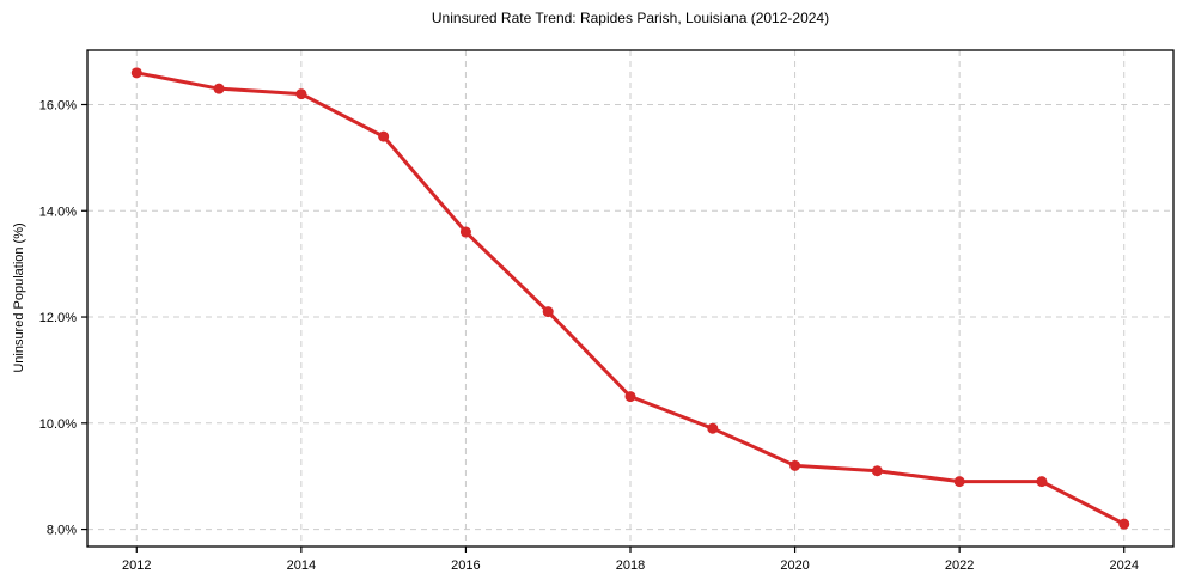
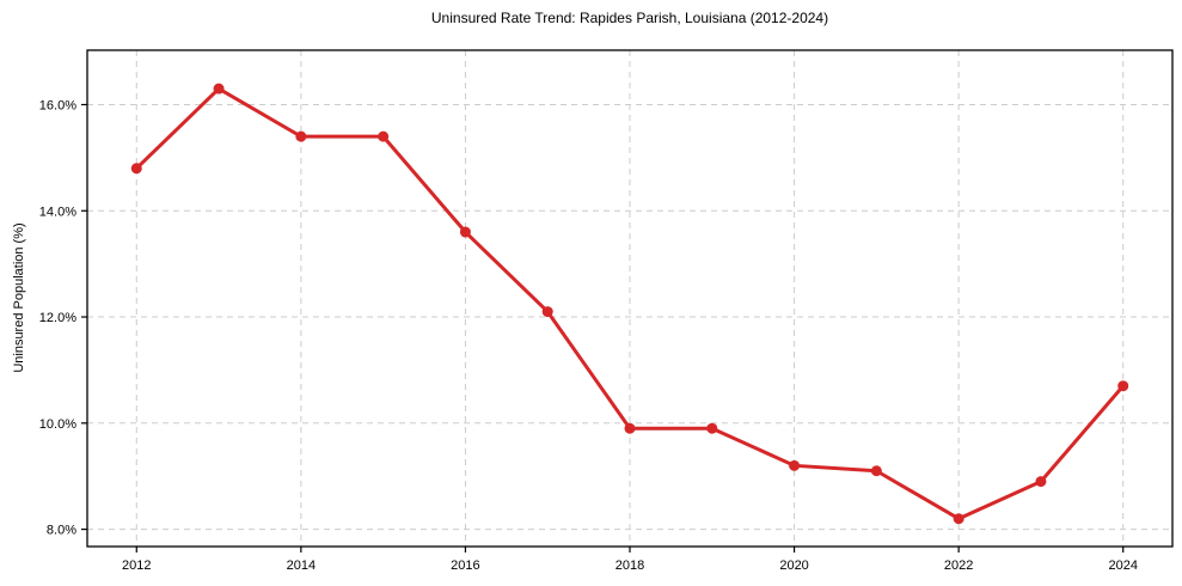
2012: 16.6% -> 14.8%
2014: 16.2% -> 15.4%
2018: 10.5% -> 9.9%
2022: 8.9% -> 8.2%
2024: 8.1% -> 10.7%
